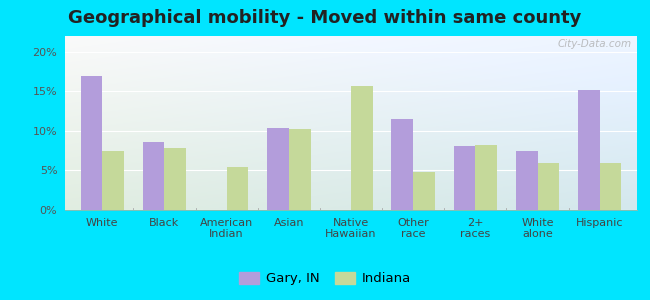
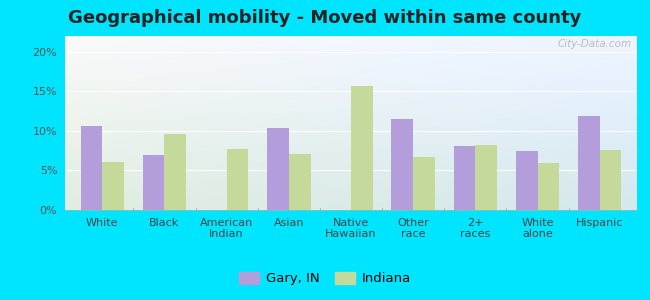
Gary, IN/White: 17.0% -> 10.6%
Indiana/White: 7.4% -> 6.1%
Gary, IN/Black: 8.6% -> 7.0%
Indiana/Black: 7.8% -> 9.6%
Indiana/American Indian: 5.4% -> 7.7%
Indiana/Asian: 10.2% -> 7.1%
Indiana/Other race: 4.8% -> 6.7%
Gary, IN/Hispanic: 15.2% -> 11.9%
Indiana/Hispanic: 6.0% -> 7.6%
